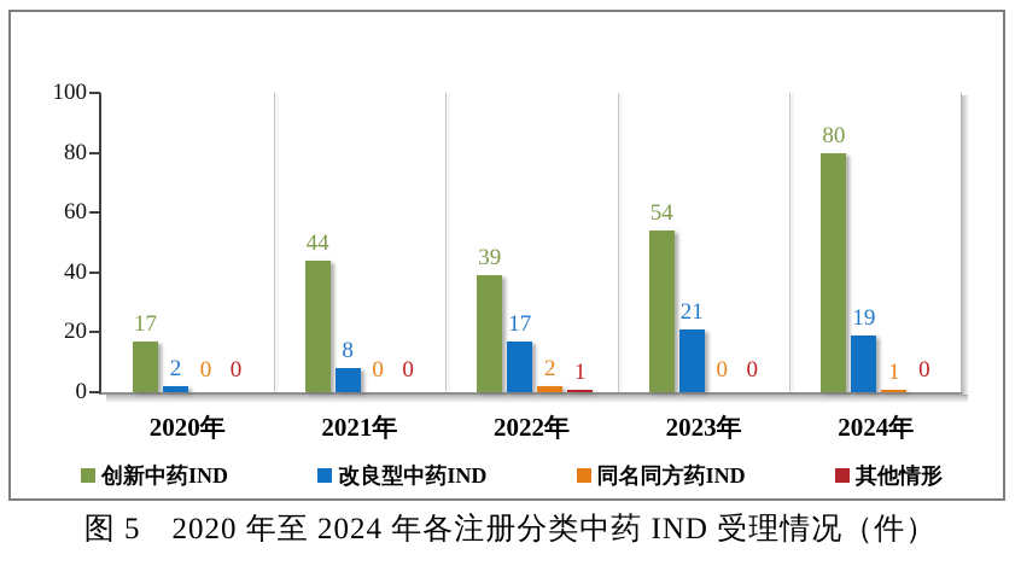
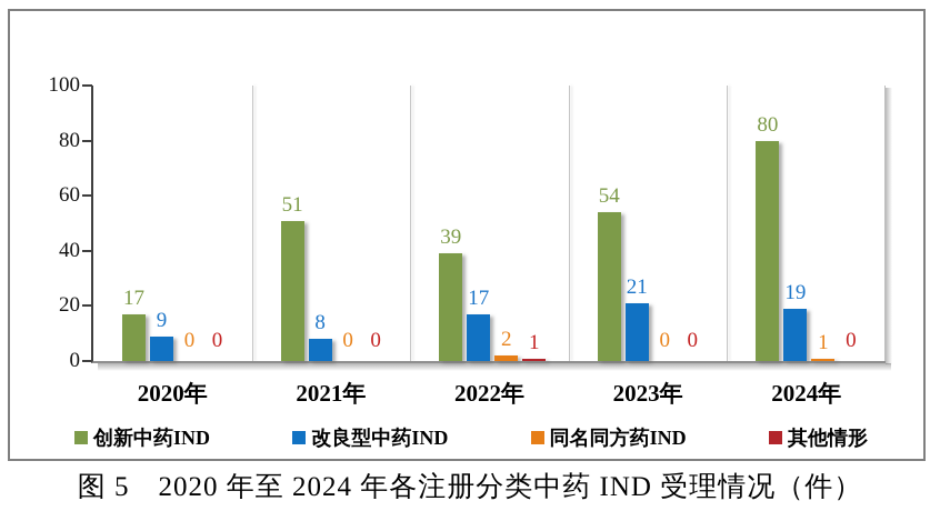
改良型中药IND/2020年: 2 -> 9
创新中药IND/2021年: 44 -> 51
